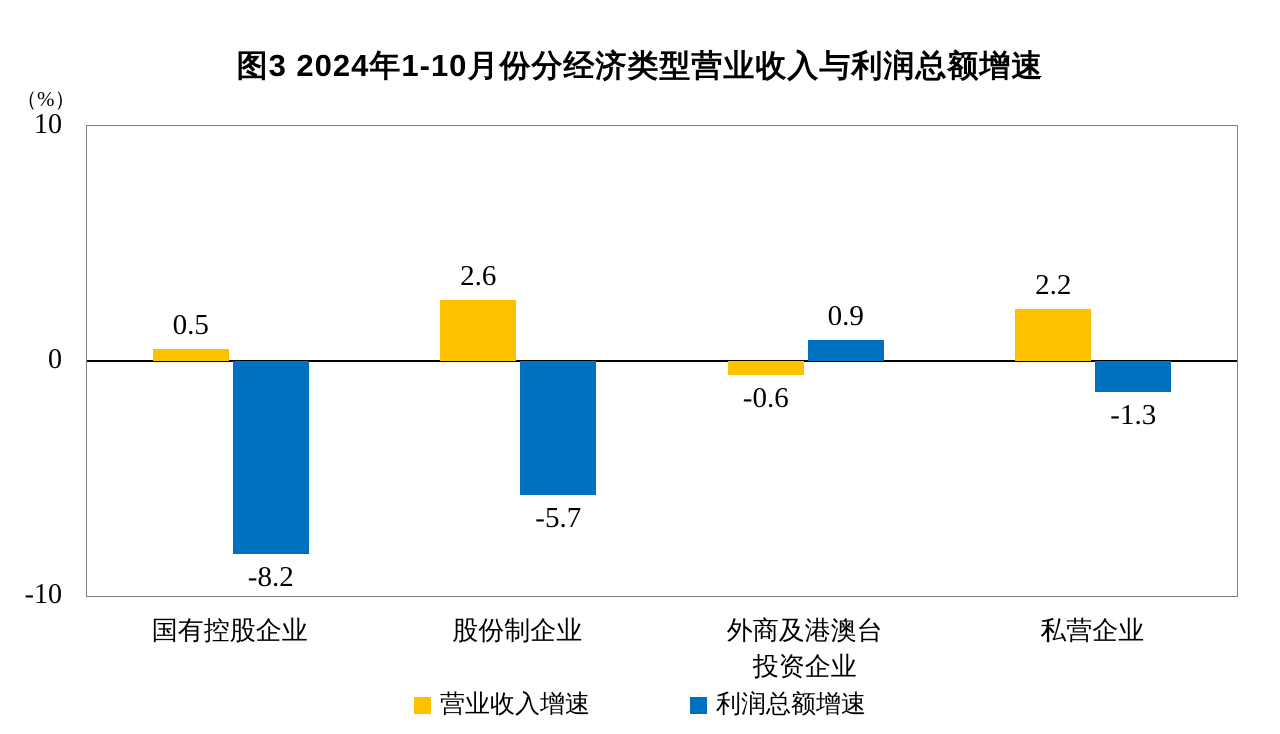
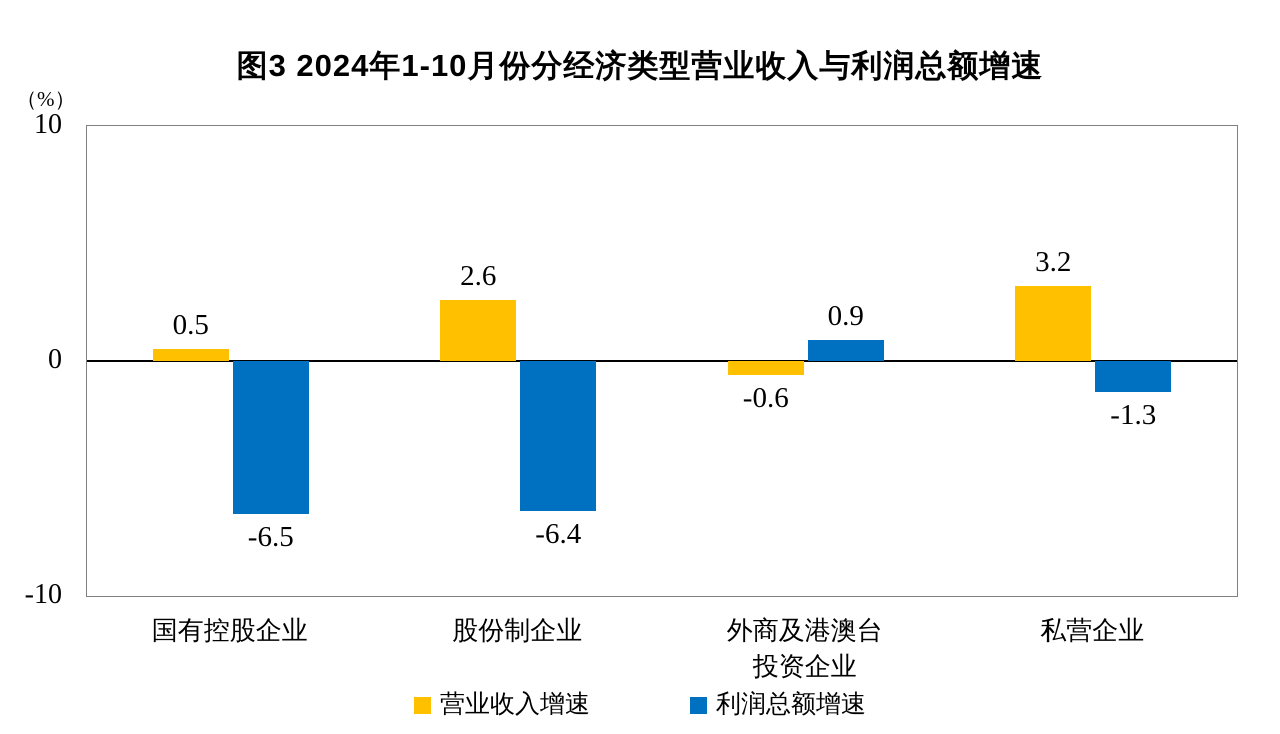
利润总额增速/国有控股企业: -8.2 -> -6.5
利润总额增速/股份制企业: -5.7 -> -6.4
营业收入增速/私营企业: 2.2 -> 3.2
